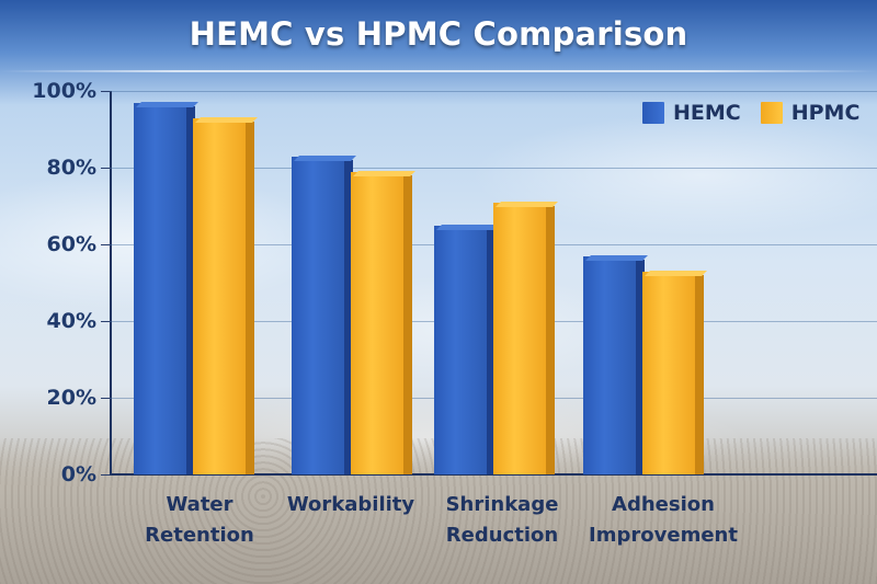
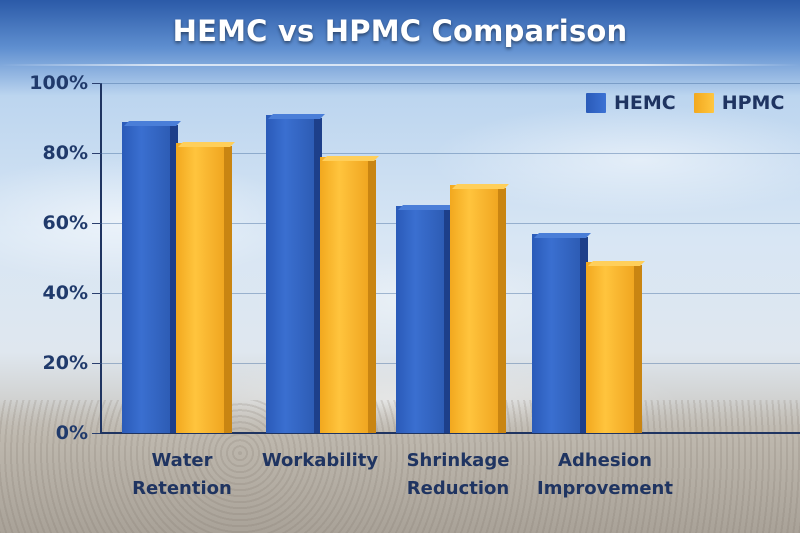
HEMC/Water Retention: 97% -> 89%
HPMC/Water Retention: 93% -> 83%
HEMC/Workability: 83% -> 91%
HPMC/Adhesion Improvement: 53% -> 49%
